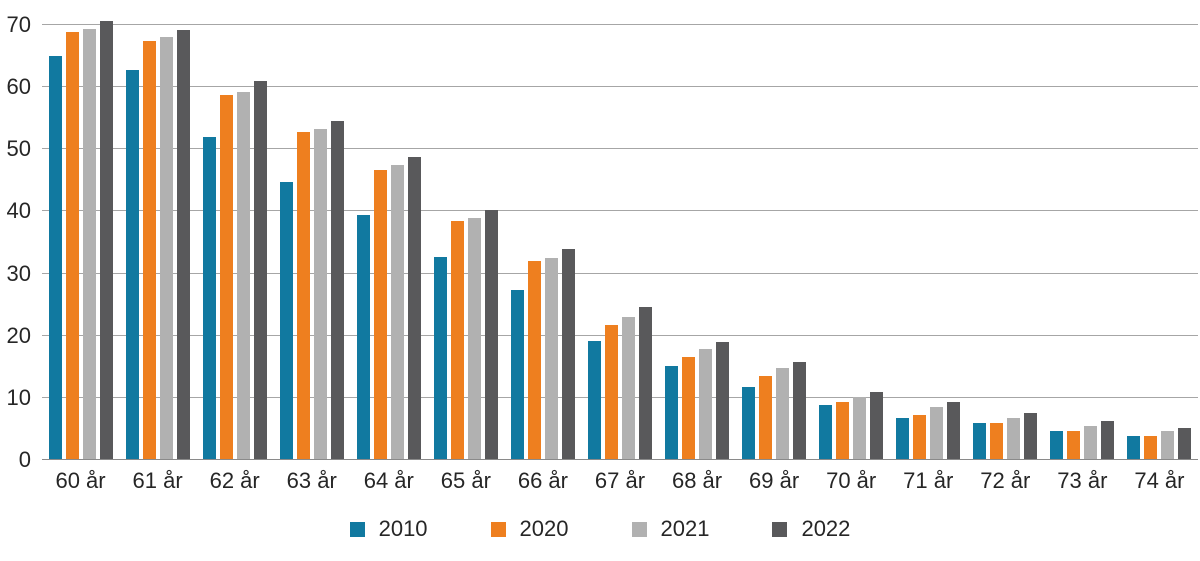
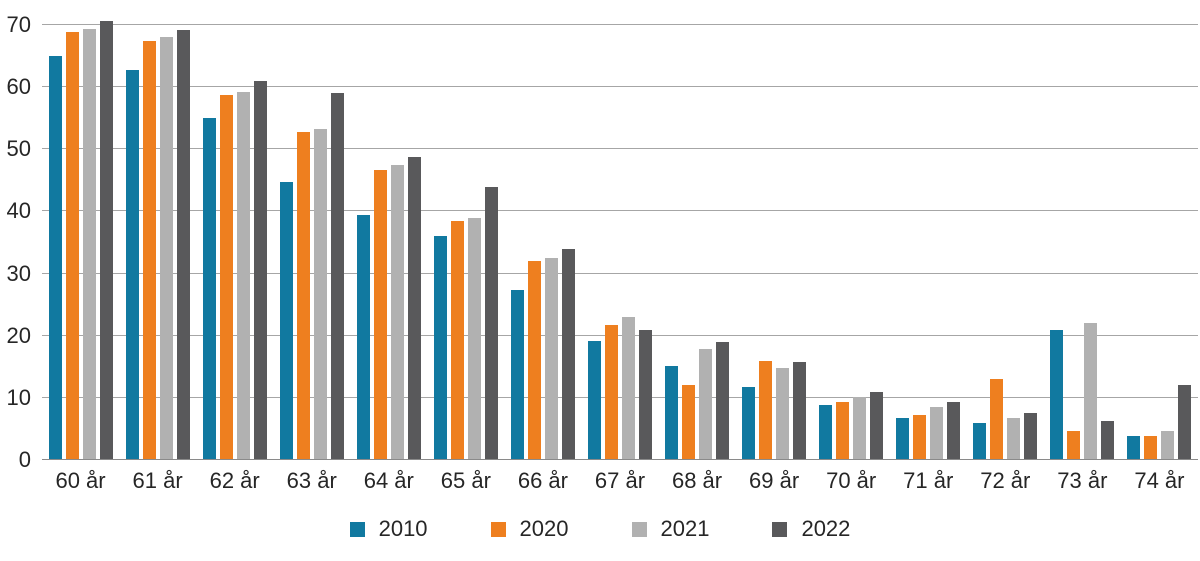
2010/62 år: 52 -> 55
2022/63 år: 54 -> 59
2010/65 år: 33 -> 36
2022/65 år: 40 -> 44
2022/67 år: 25 -> 21
2020/68 år: 17 -> 12
2020/69 år: 14 -> 16
2020/72 år: 6 -> 13
2010/73 år: 5 -> 21
2021/73 år: 6 -> 22
2022/74 år: 5 -> 12
